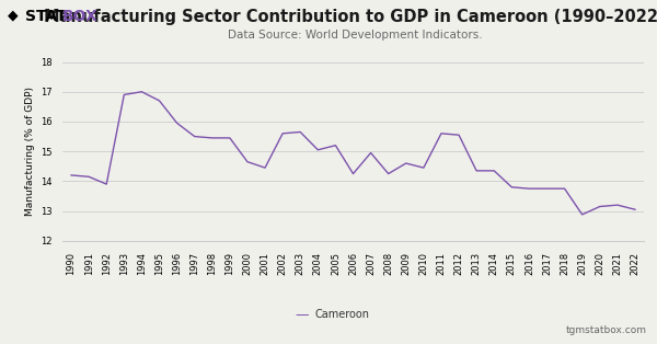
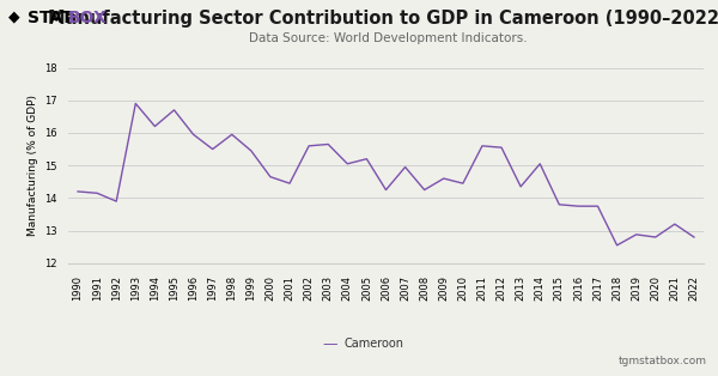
1994: 17.00 -> 16.20
1998: 15.45 -> 15.95
2014: 14.35 -> 15.05
2018: 13.75 -> 12.55
2020: 13.15 -> 12.80
2022: 13.05 -> 12.80
